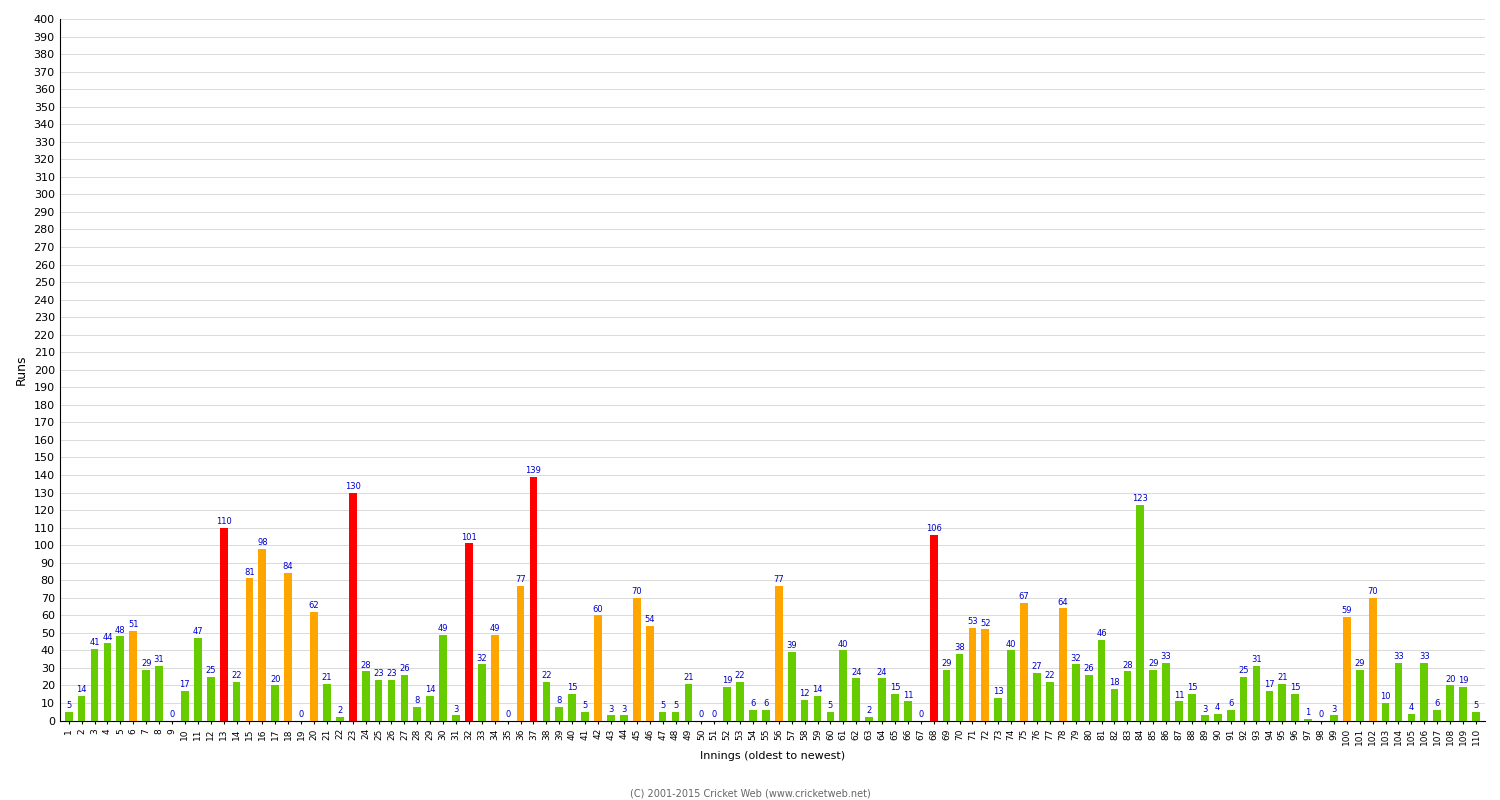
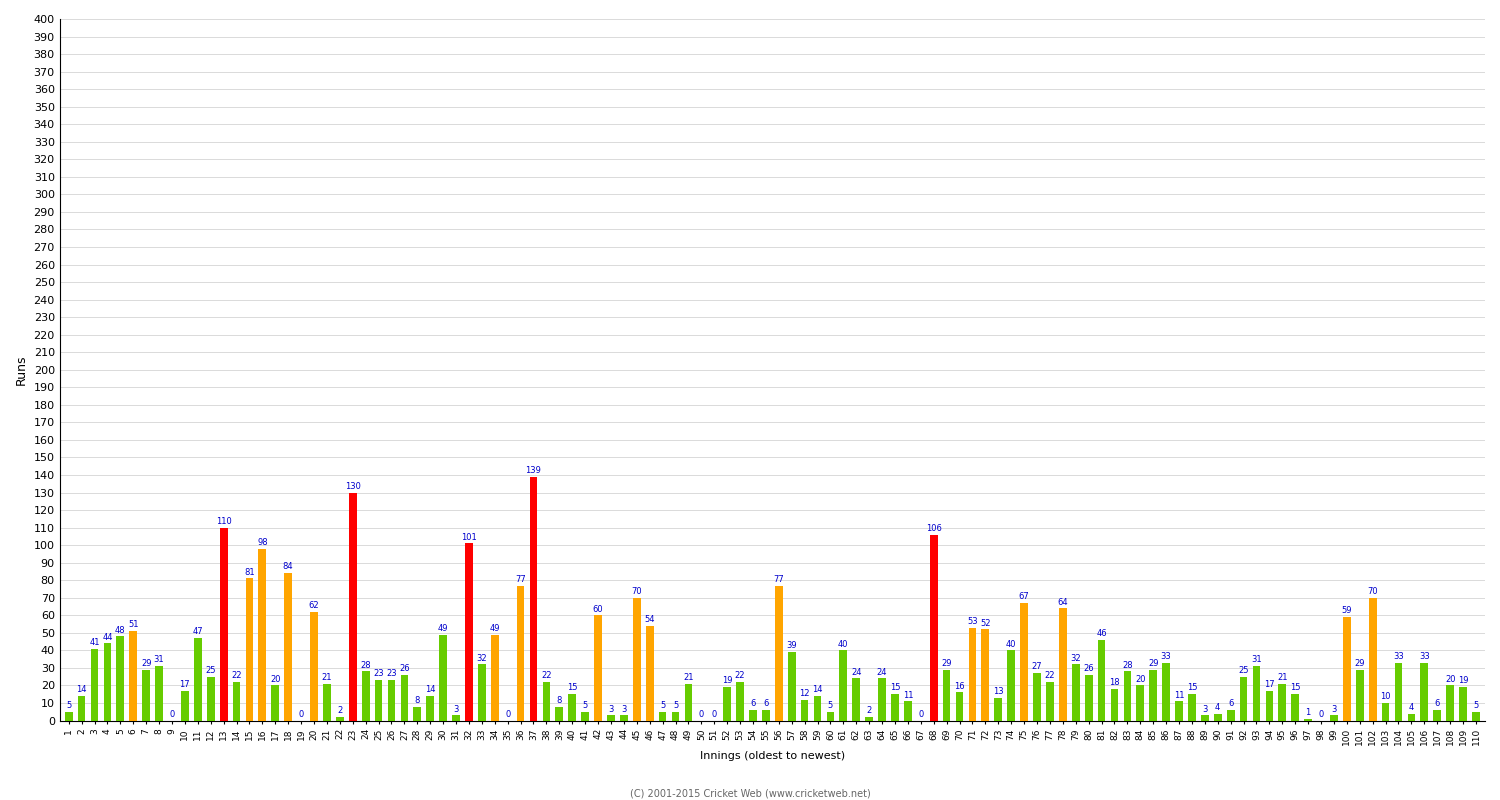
70: 38 -> 16
84: 123 -> 20
